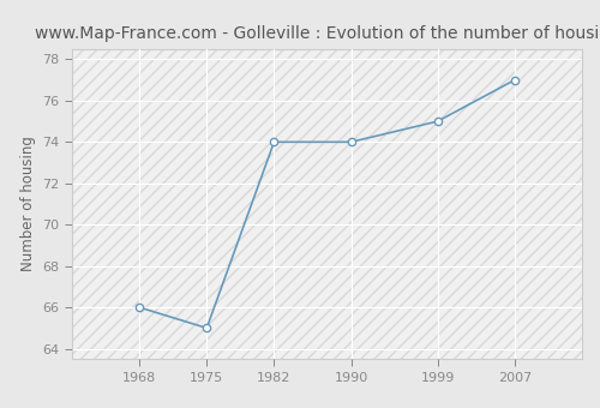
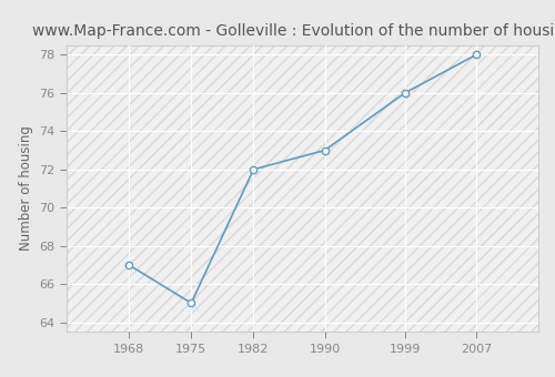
1968: 66 -> 67
1982: 74 -> 72
1990: 74 -> 73
1999: 75 -> 76
2007: 77 -> 78
